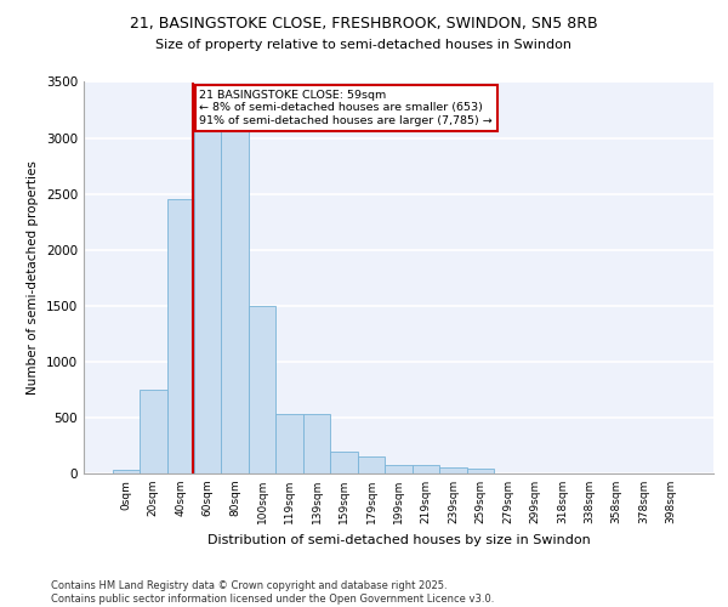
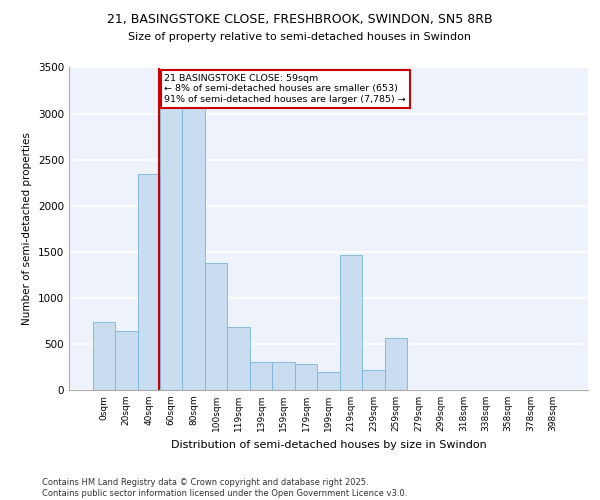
0sqm: 30 -> 740
20sqm: 750 -> 640
40sqm: 2450 -> 2340
100sqm: 1500 -> 1380
119sqm: 530 -> 680
139sqm: 530 -> 300
159sqm: 190 -> 300
179sqm: 150 -> 280
199sqm: 80 -> 200
219sqm: 80 -> 1460
239sqm: 60 -> 220
259sqm: 40 -> 560
